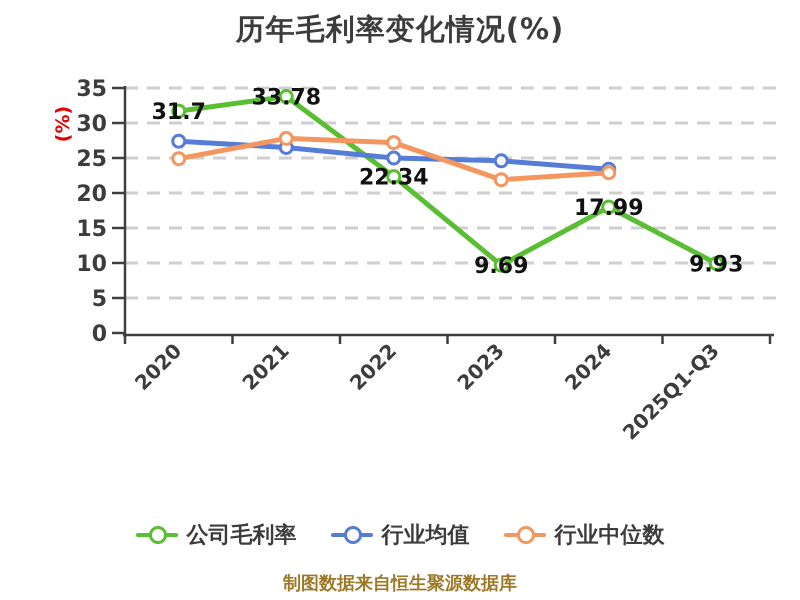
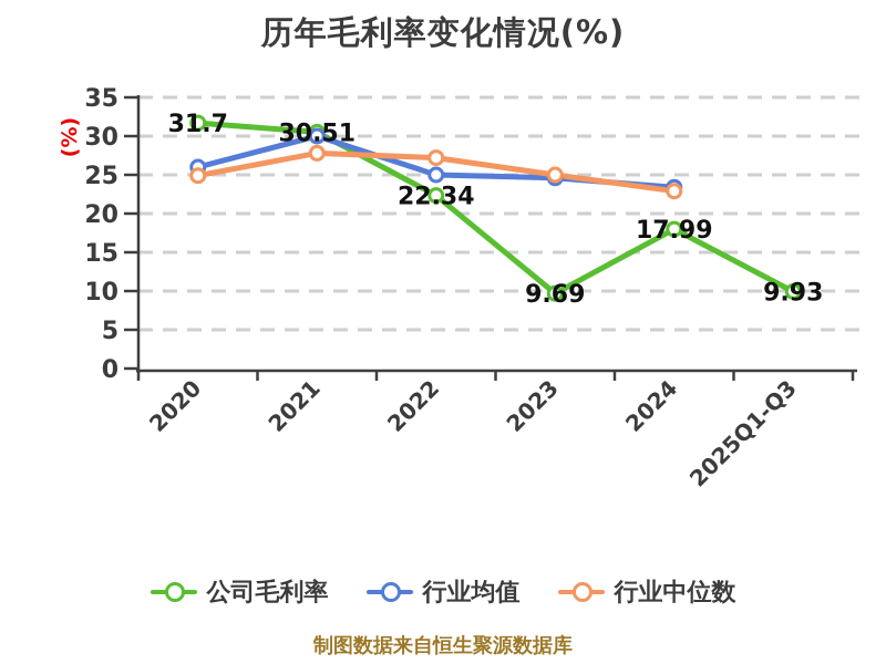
行业均值/2020: 27 -> 26
公司毛利率/2021: 33.78 -> 30.51
行业均值/2021: 26 -> 30
行业中位数/2023: 22 -> 25
